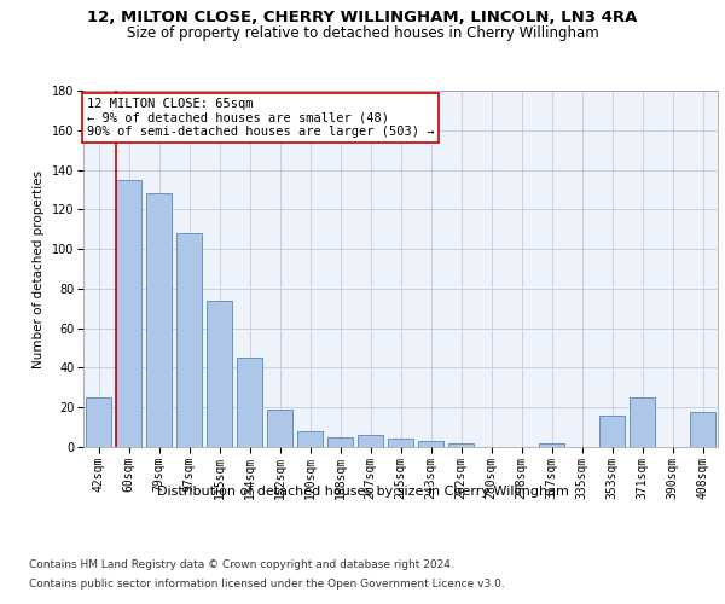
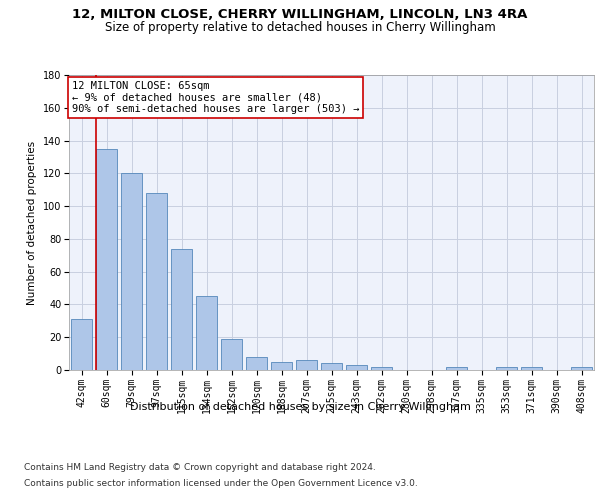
42sqm: 25 -> 31
79sqm: 128 -> 120
353sqm: 16 -> 2
371sqm: 25 -> 2
408sqm: 18 -> 2
